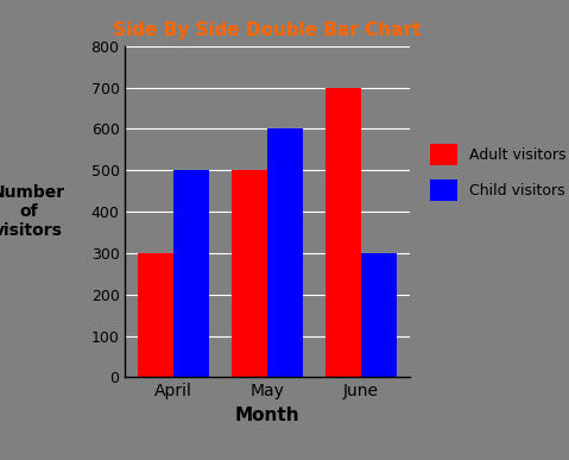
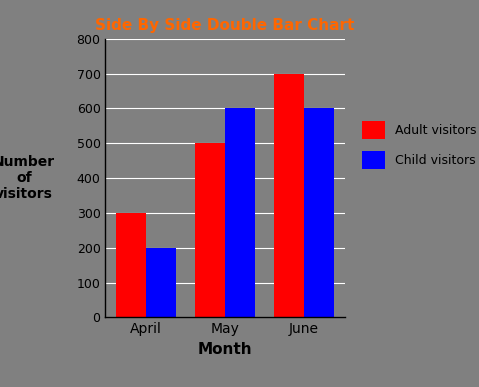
Child visitors/April: 500 -> 200
Child visitors/June: 300 -> 600
